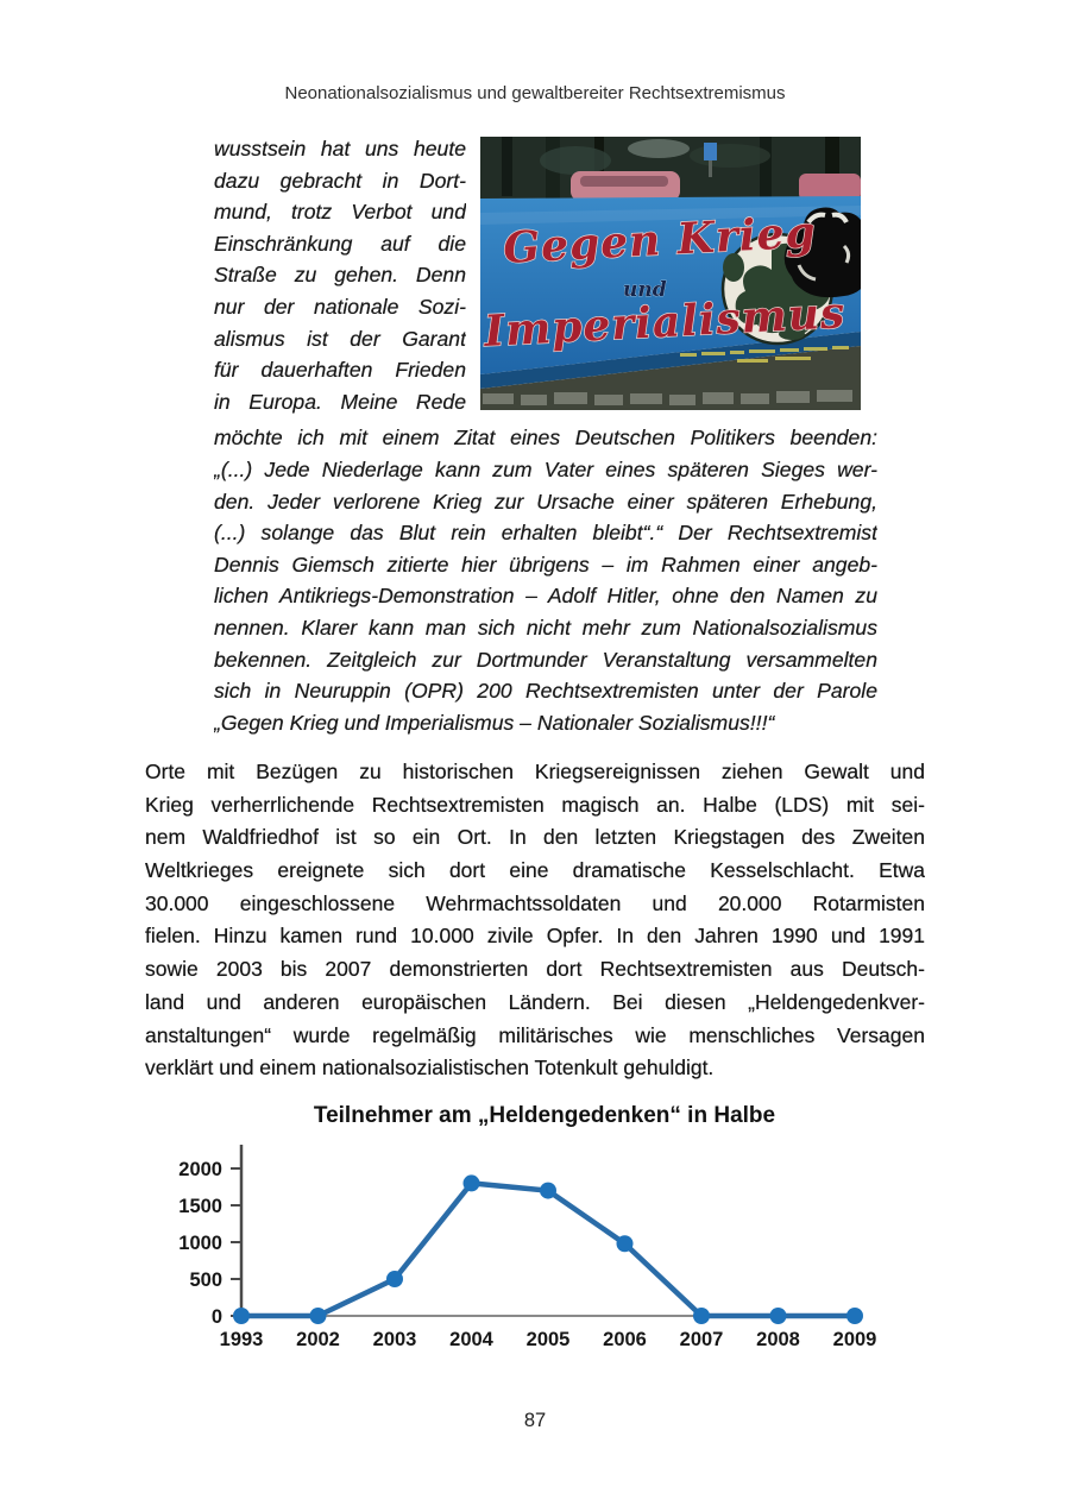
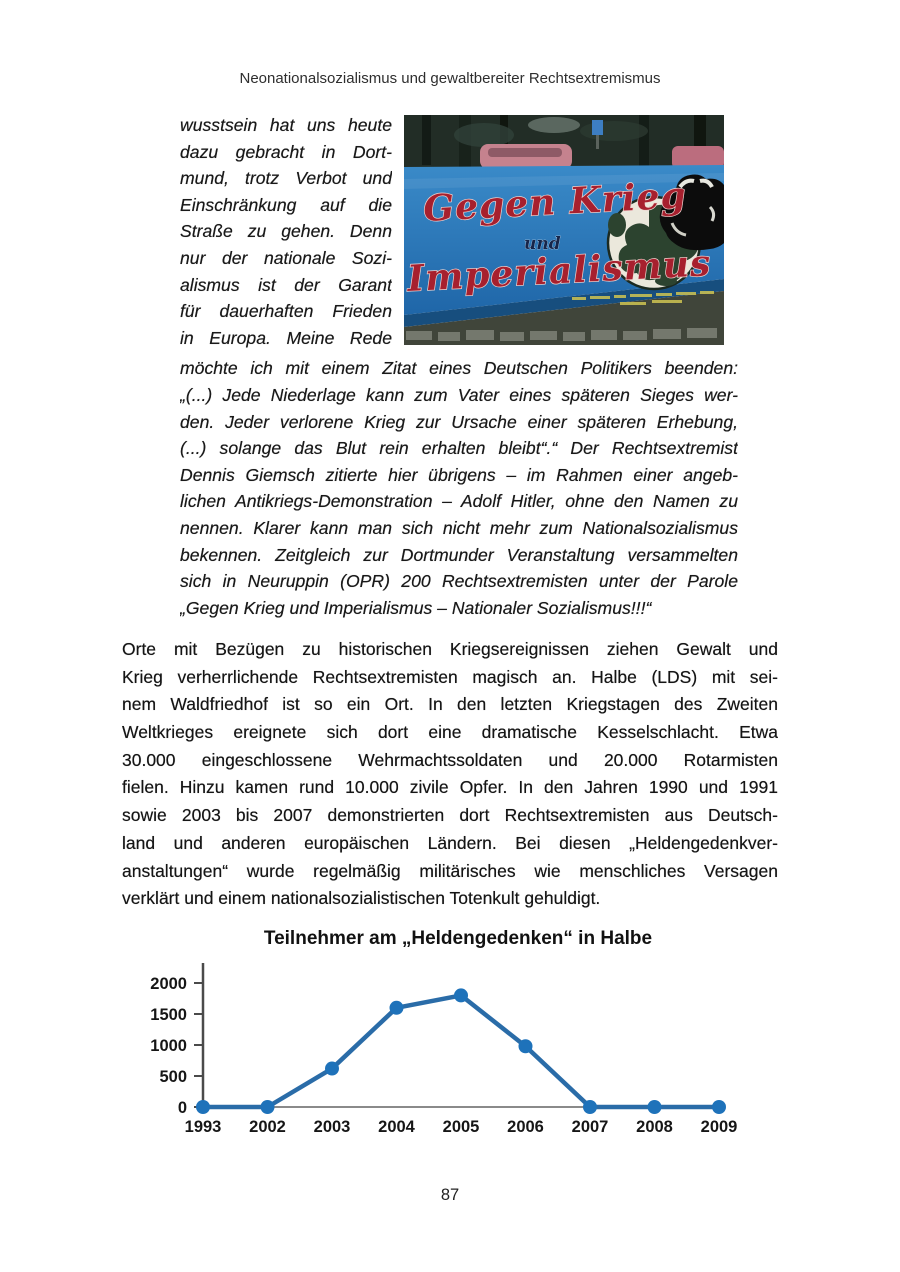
2003: 500 -> 600
2004: 1800 -> 1600
2005: 1700 -> 1800
